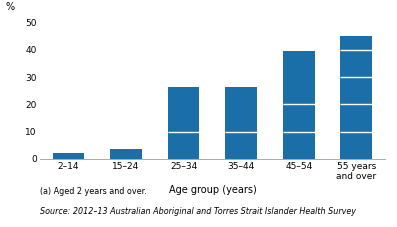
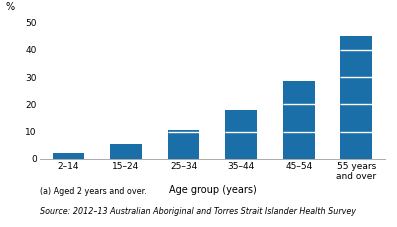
15–24: 3.5 -> 5.5
25–34: 26.5 -> 10.5
35–44: 26.5 -> 18.0
45–54: 39.5 -> 28.5
